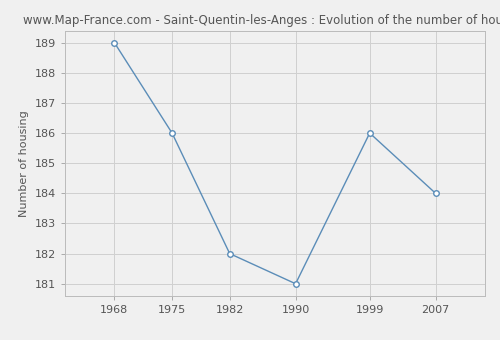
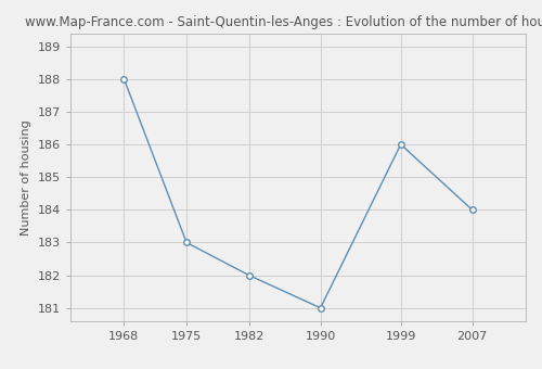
1968: 189 -> 188
1975: 186 -> 183
